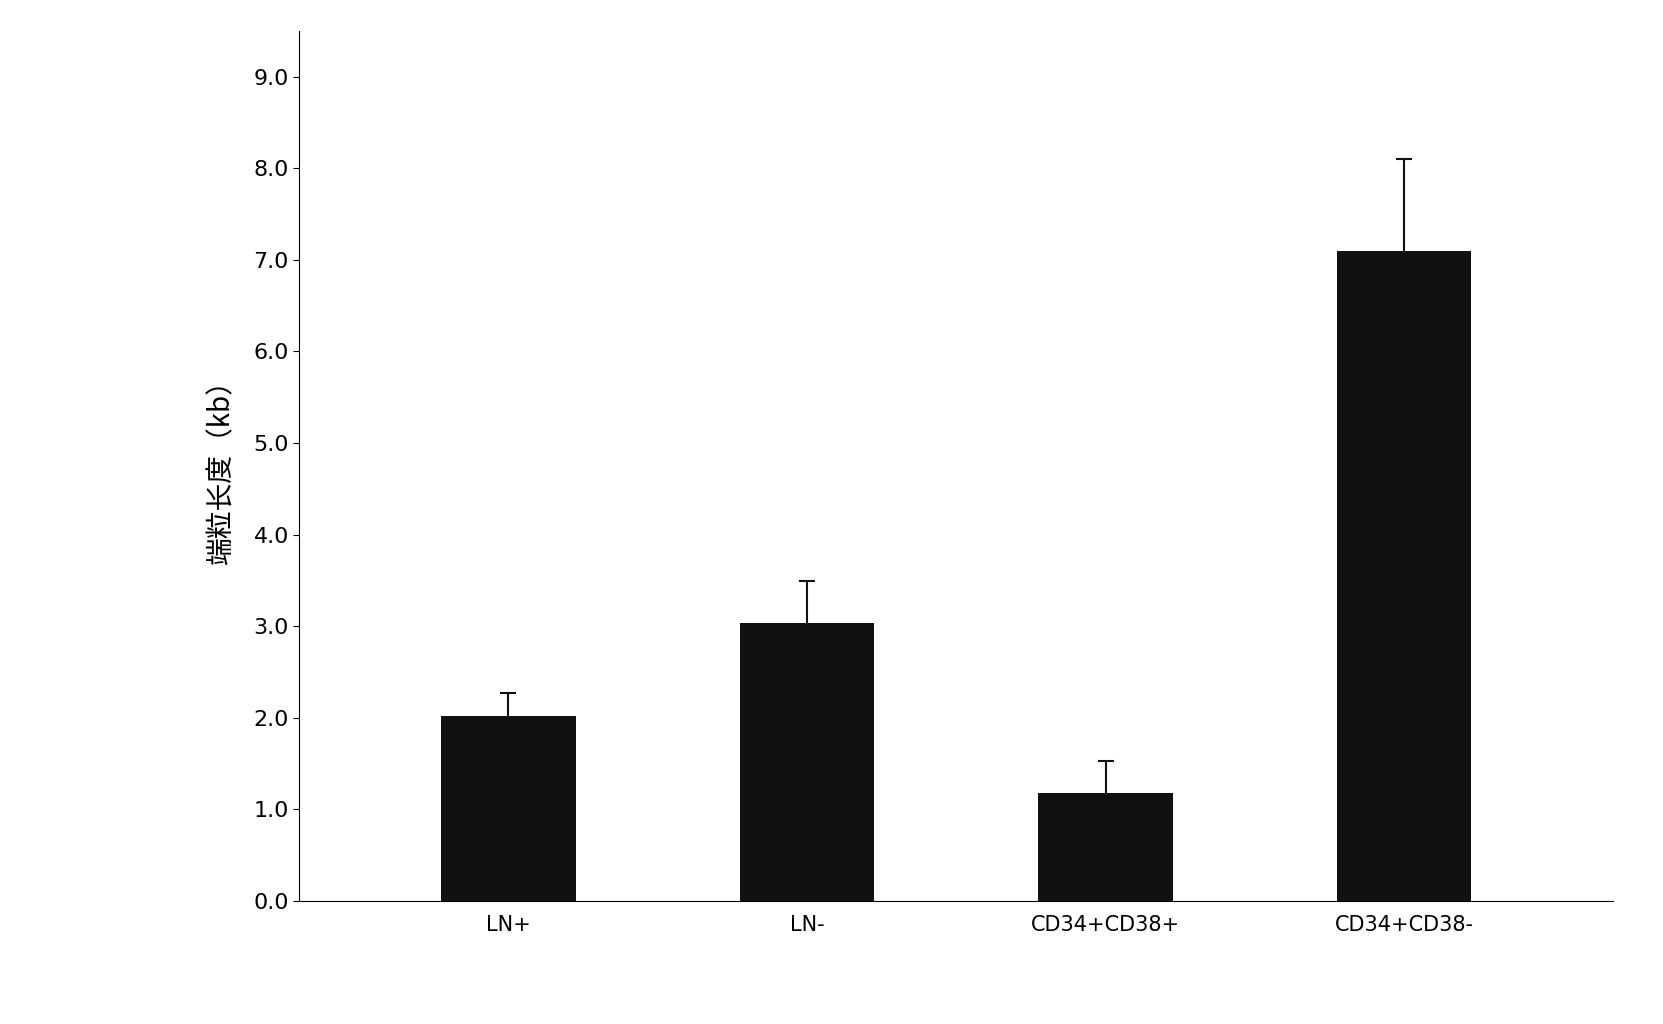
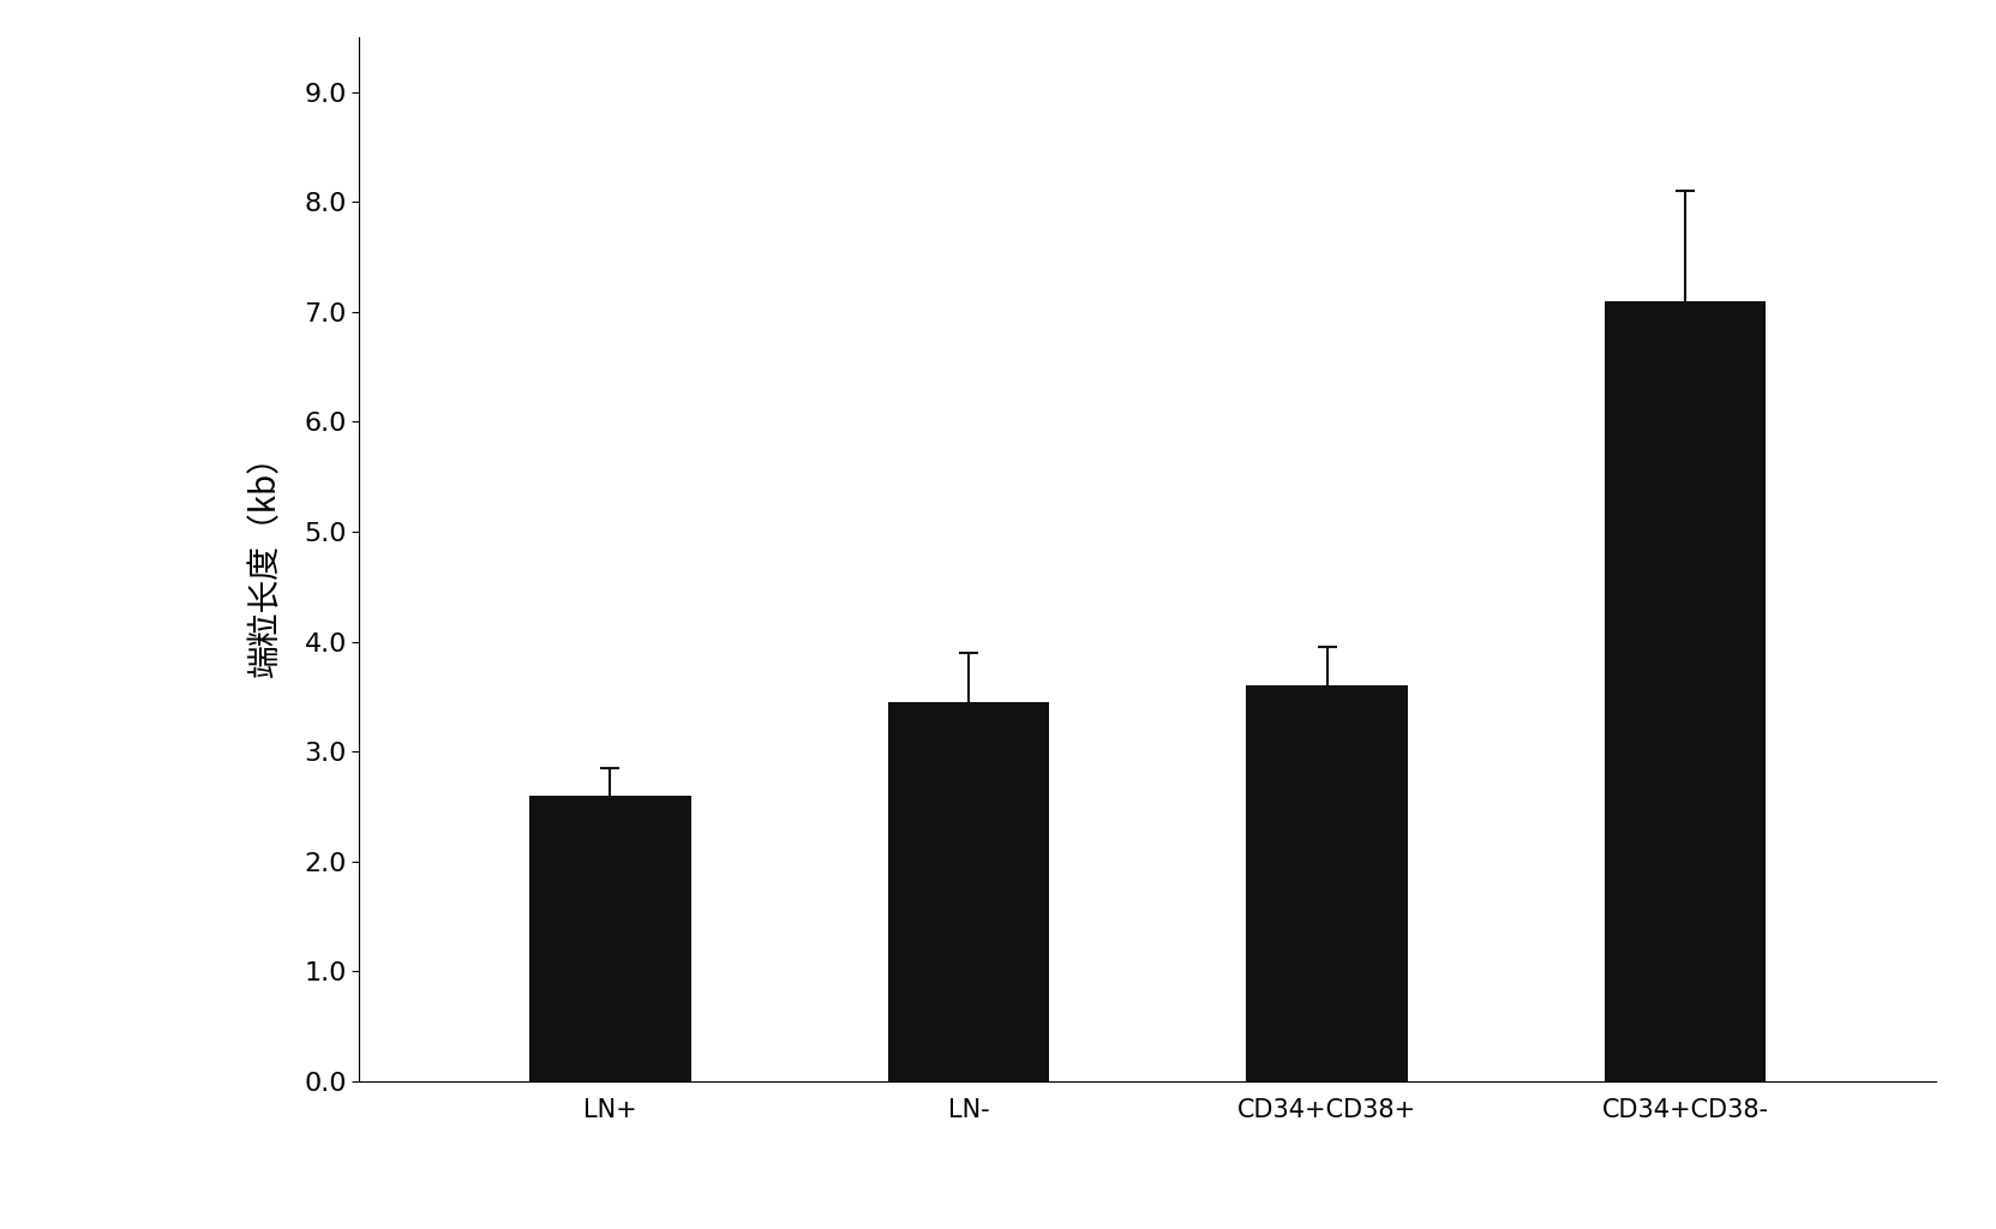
LN+: 2.02 -> 2.60
LN-: 3.04 -> 3.45
CD34+CD38+: 1.18 -> 3.60
